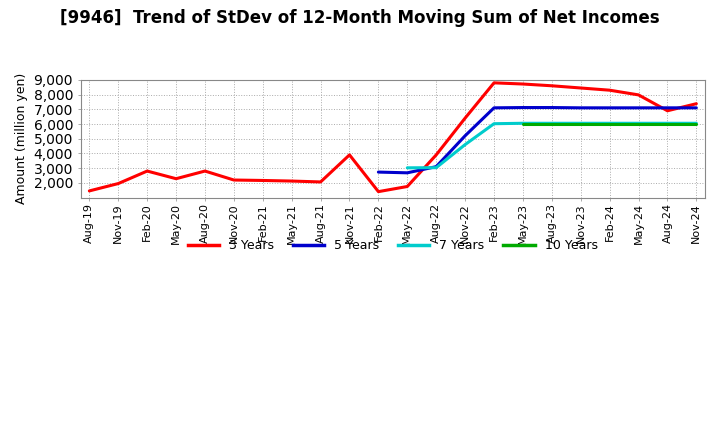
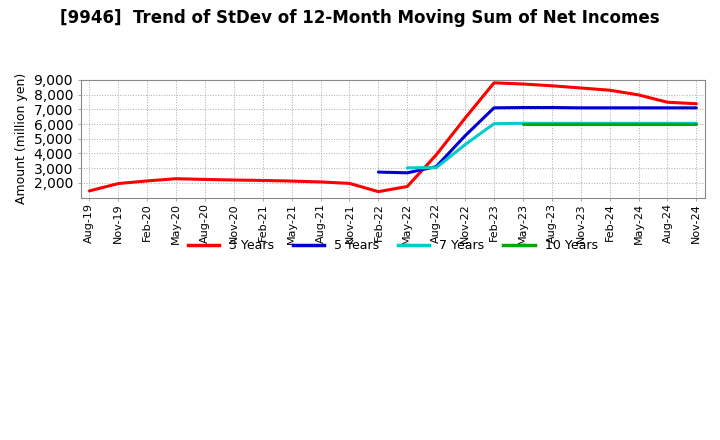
3 Years/Feb-20: 2,800 -> 2,100
3 Years/Aug-20: 2,800 -> 2,200
3 Years/Nov-21: 3,900 -> 2,000
3 Years/Aug-24: 6,900 -> 7,500
